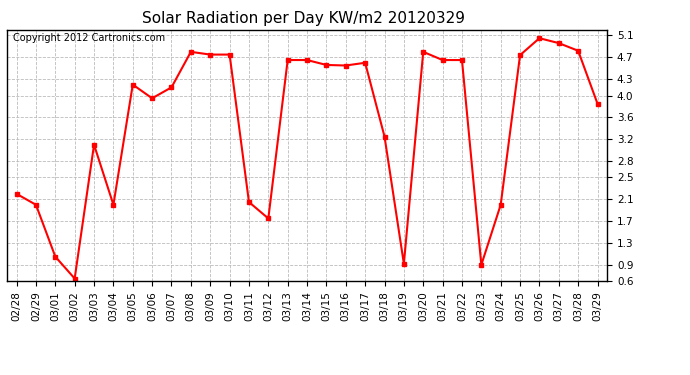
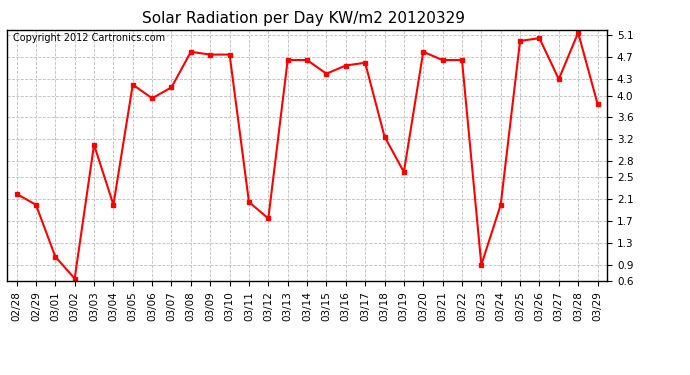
03/15: 4.56 -> 4.40
03/19: 0.92 -> 2.60
03/25: 4.74 -> 5.00
03/27: 4.96 -> 4.30
03/28: 4.82 -> 5.15
